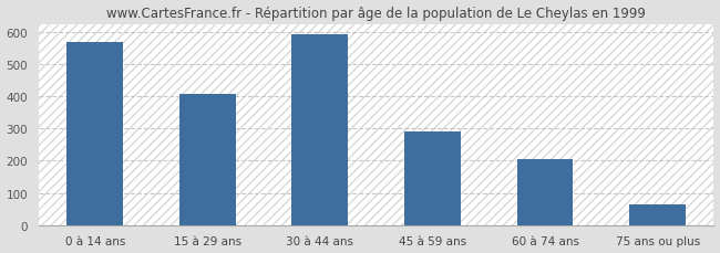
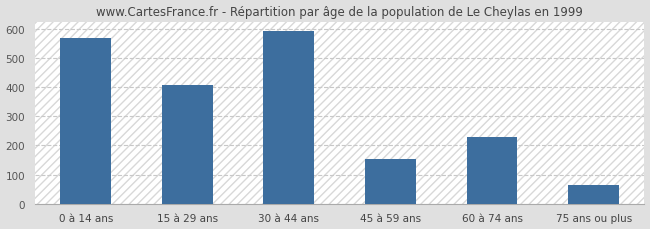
45 à 59 ans: 291 -> 155
60 à 74 ans: 204 -> 230
